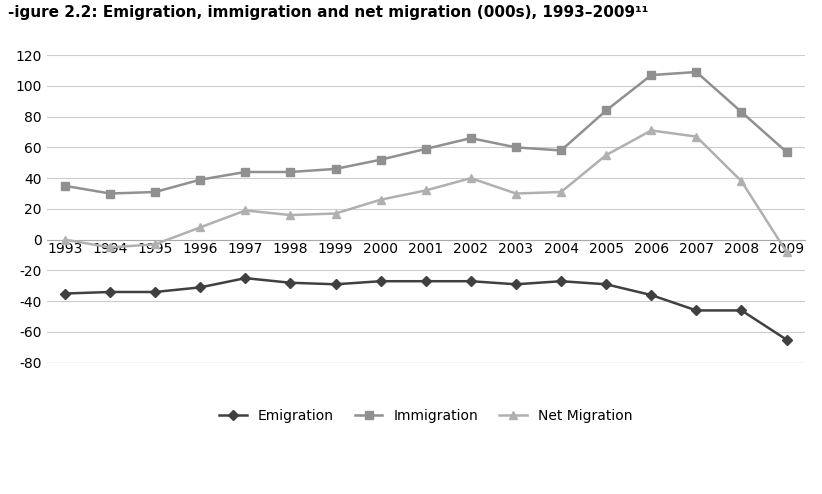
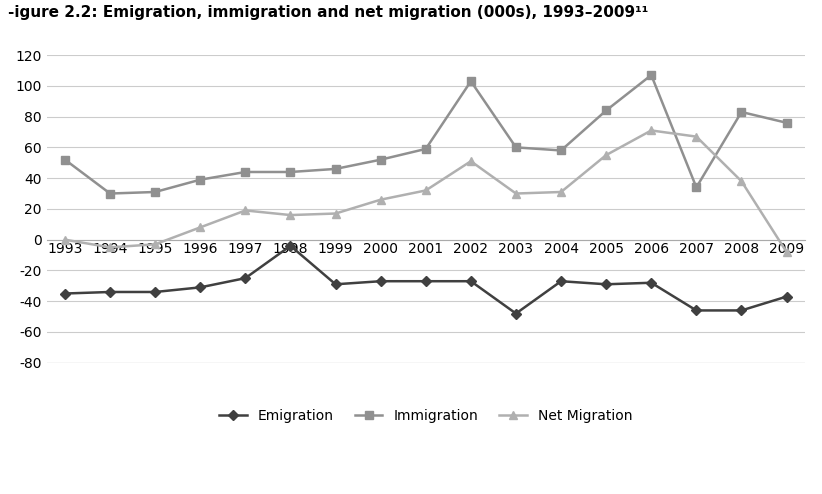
Immigration/1993: 35 -> 52
Emigration/1998: -28 -> -4
Immigration/2002: 66 -> 103
Net Migration/2002: 40 -> 51
Emigration/2003: -29 -> -48
Emigration/2006: -36 -> -28
Immigration/2007: 109 -> 34
Emigration/2009: -65 -> -37
Immigration/2009: 57 -> 76
